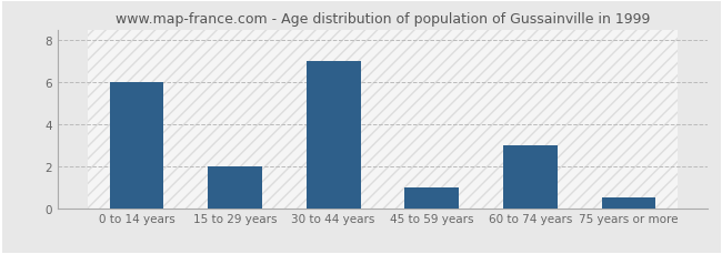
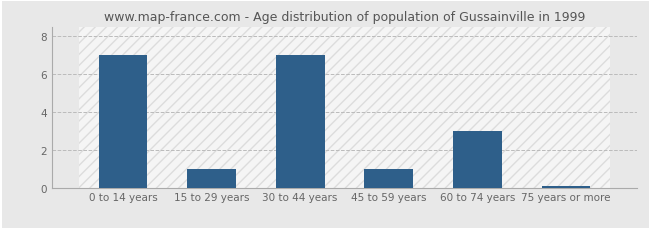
0 to 14 years: 6.0 -> 7.0
15 to 29 years: 2.0 -> 1.0
75 years or more: 0.5 -> 0.1
